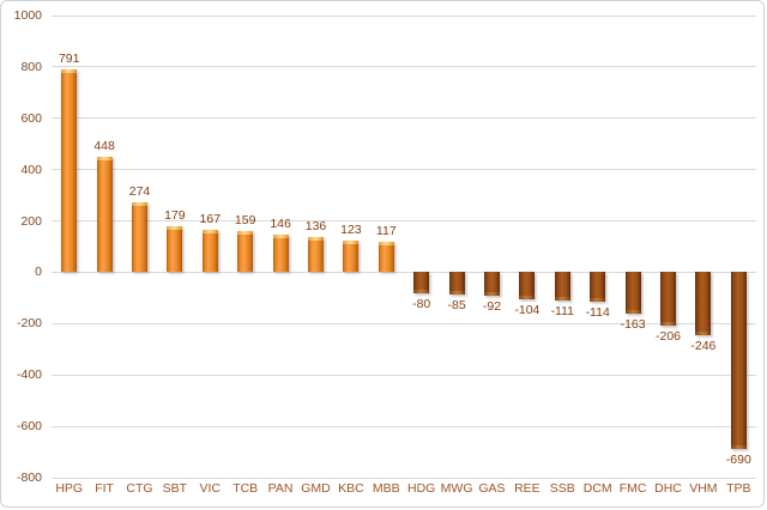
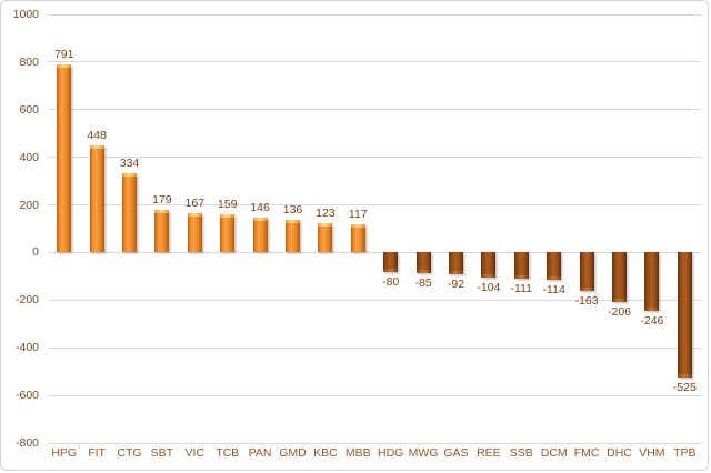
CTG: 274 -> 334
TPB: -690 -> -525
